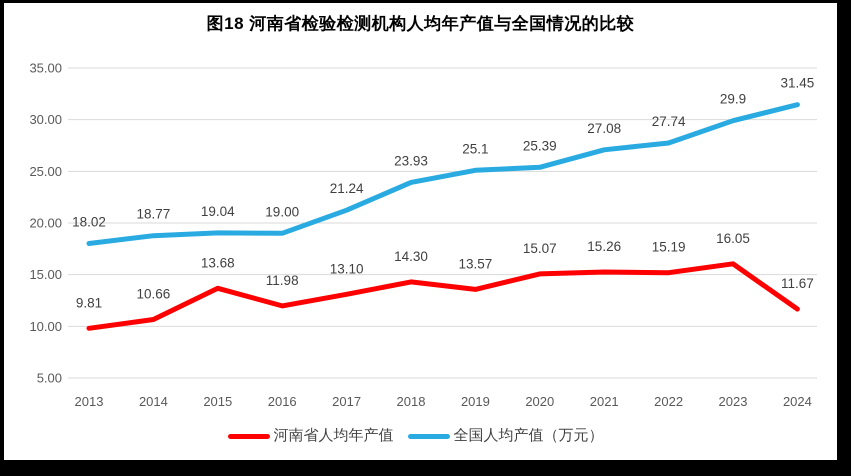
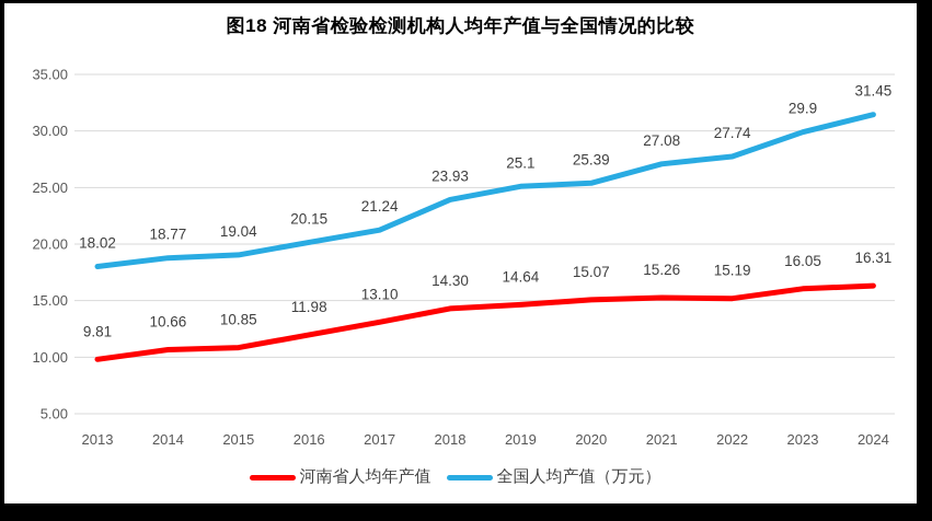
河南省人均年产值/2015: 13.68 -> 10.85
全国人均产值（万元）/2016: 19.00 -> 20.15
河南省人均年产值/2019: 13.57 -> 14.64
河南省人均年产值/2024: 11.67 -> 16.31
